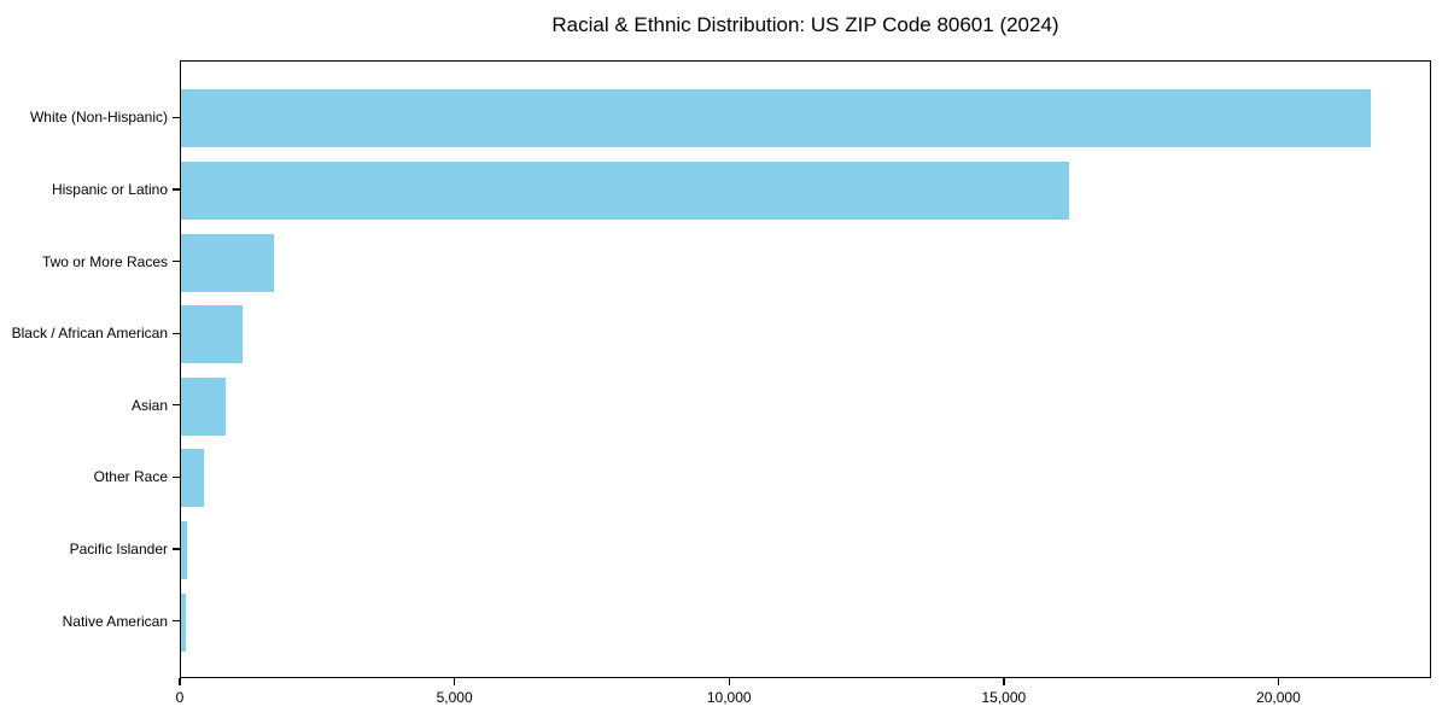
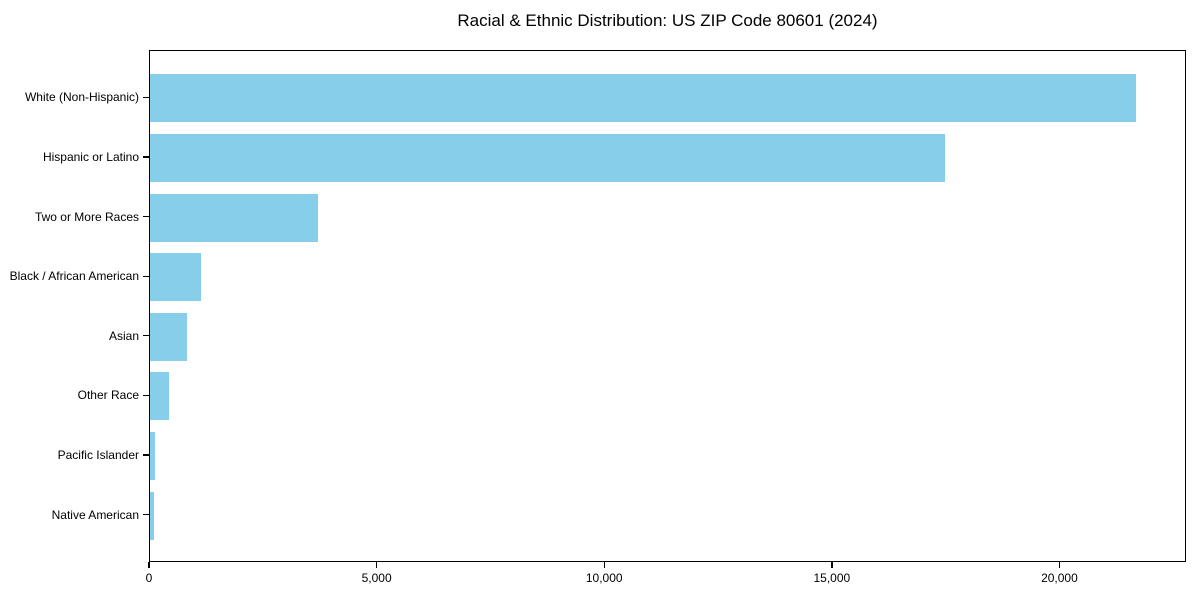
Hispanic or Latino: 16200 -> 17500
Two or More Races: 1700 -> 3700
